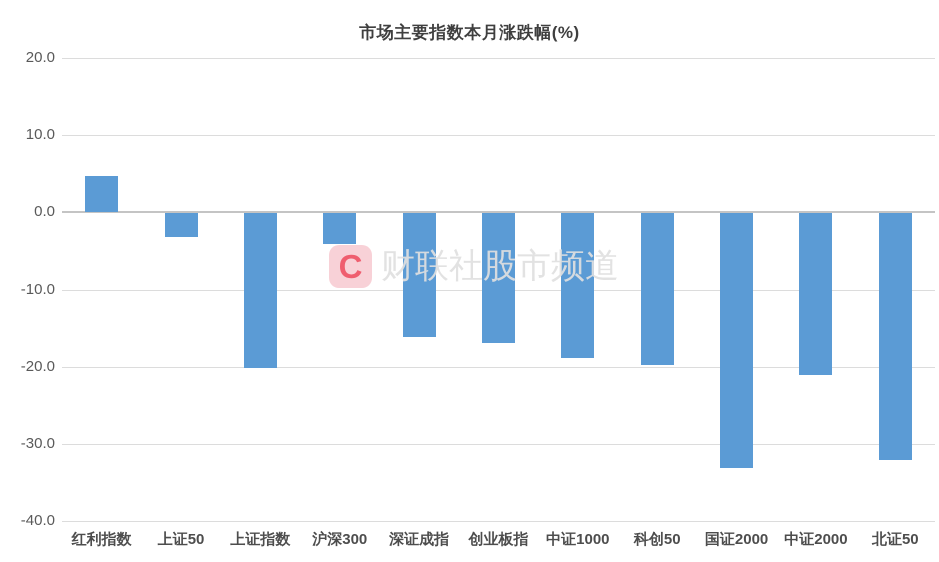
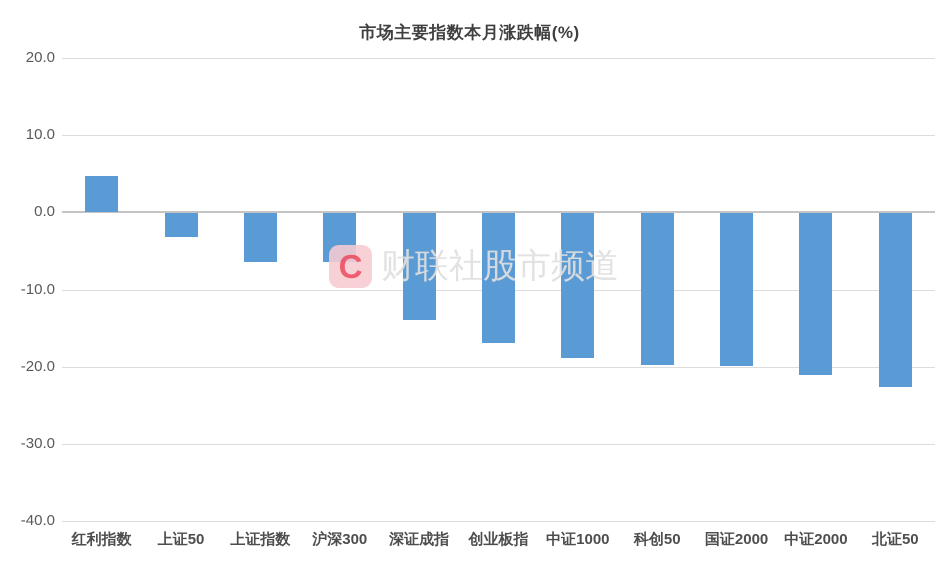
上证指数: -20 -> -6
沪深300: -4 -> -6
深证成指: -16 -> -14
国证2000: -33 -> -20
北证50: -32 -> -22
